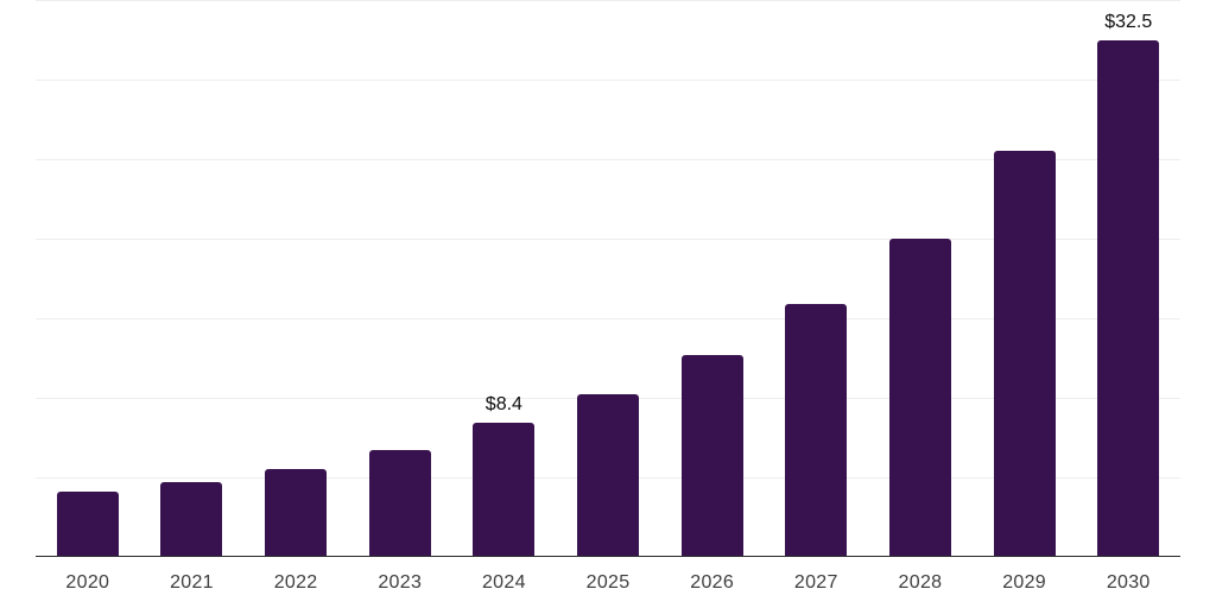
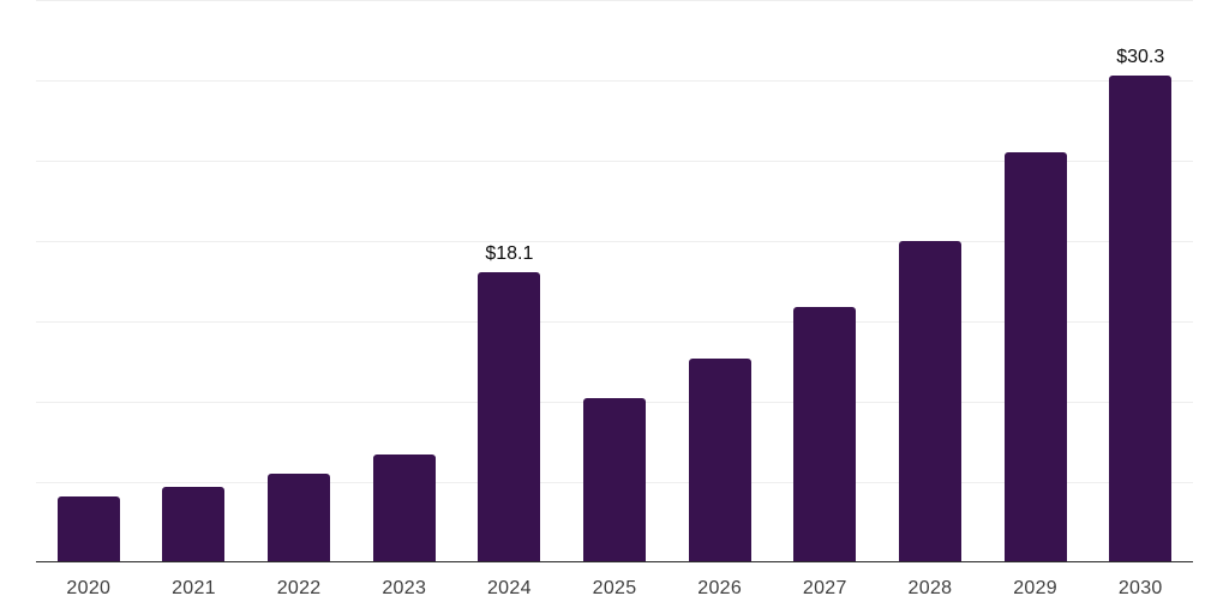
2024: $8.4 -> $18.1
2030: $32.5 -> $30.3
